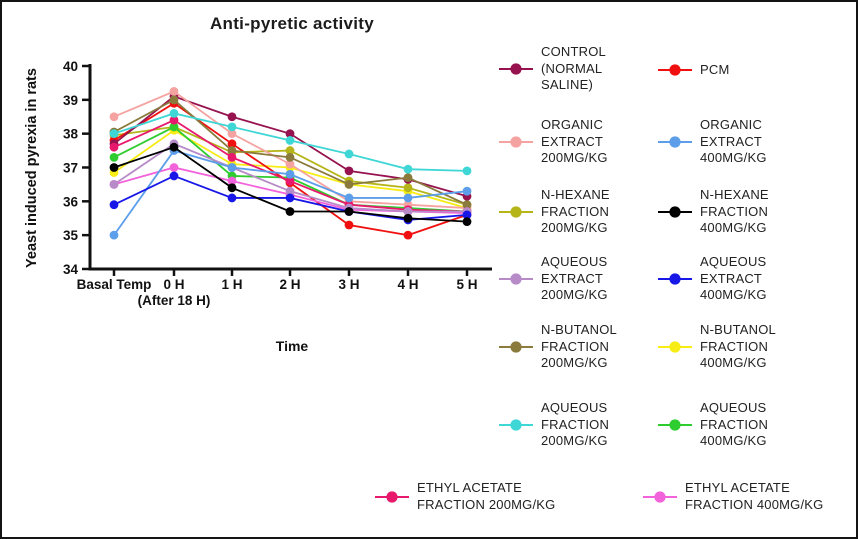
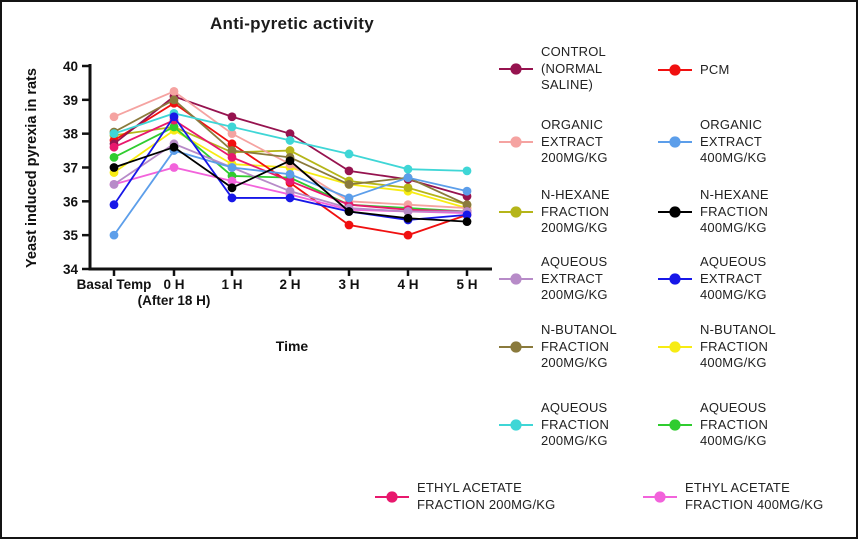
AQUEOUS EXTRACT 400MG/KG/0 H (After 18 H): 36.8 -> 38.5
N-HEXANE FRACTION 400MG/KG/2 H: 35.7 -> 37.2
ORGANIC EXTRACT 400MG/KG/4 H: 36.1 -> 36.7
